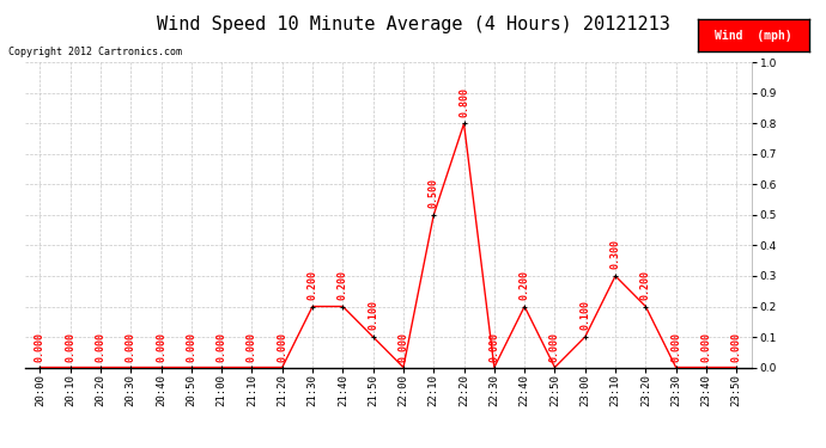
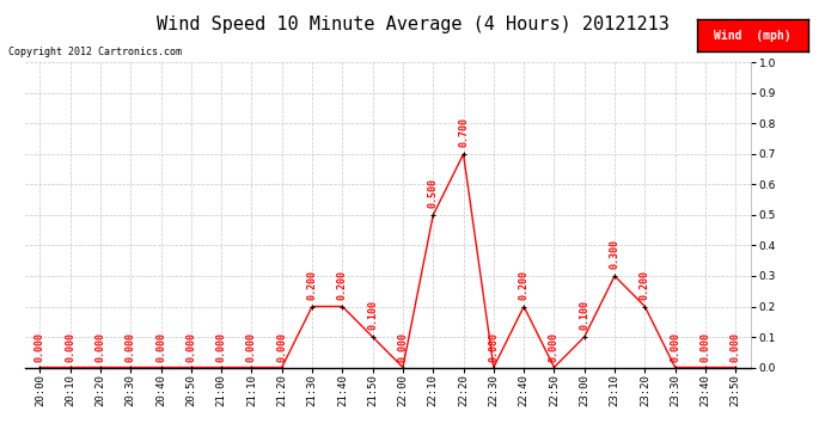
22:20: 0.800 -> 0.700
